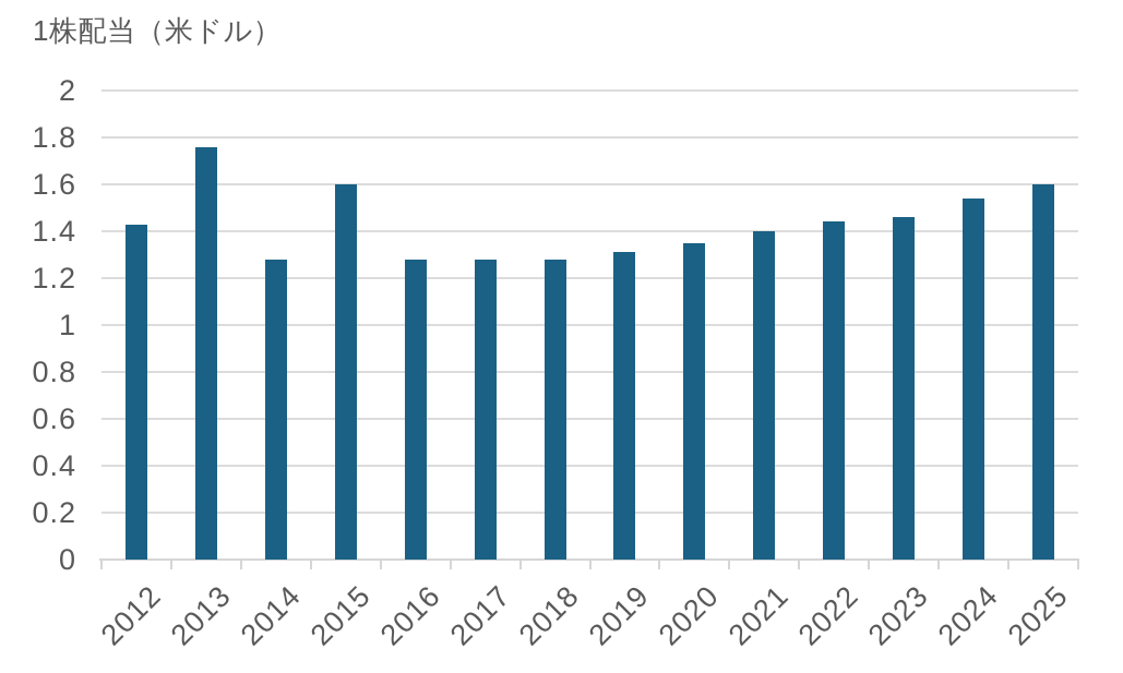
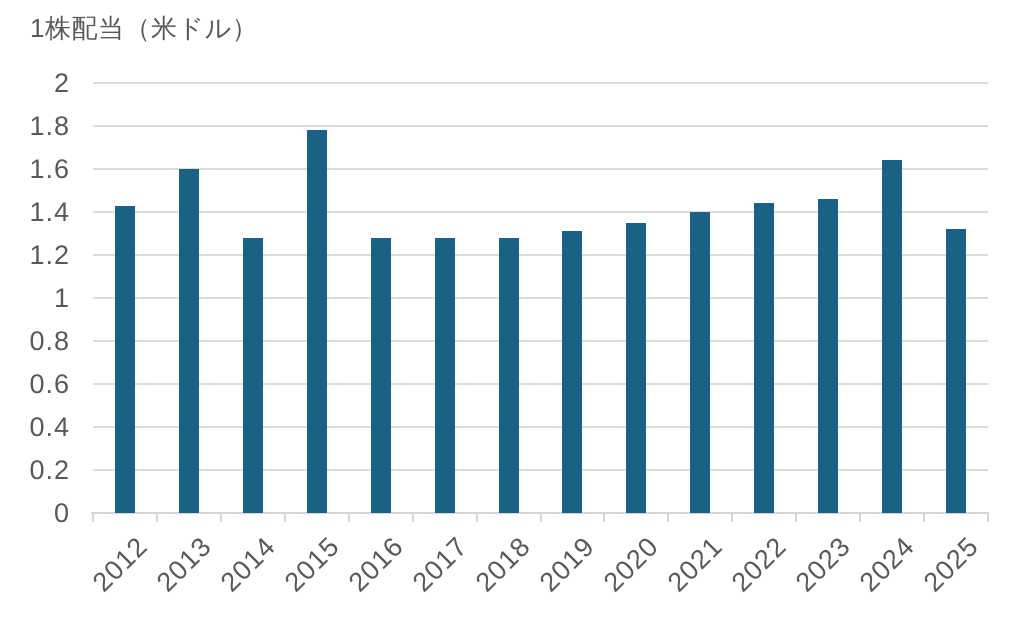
2013: 1.76 -> 1.60
2015: 1.60 -> 1.78
2024: 1.54 -> 1.64
2025: 1.60 -> 1.32
